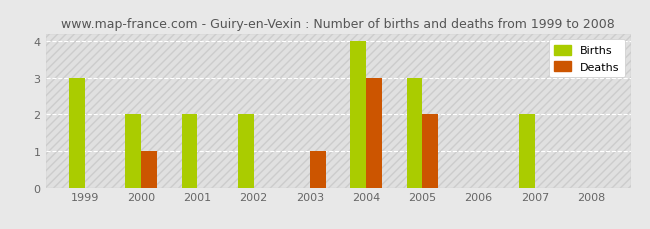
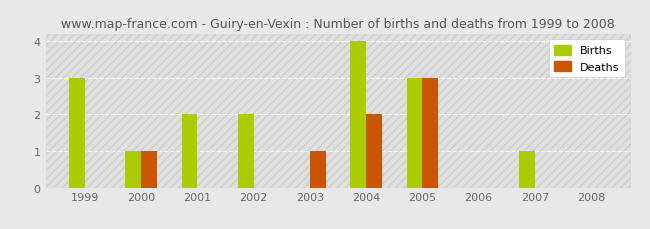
Births/2000: 2 -> 1
Deaths/2004: 3 -> 2
Deaths/2005: 2 -> 3
Births/2007: 2 -> 1
